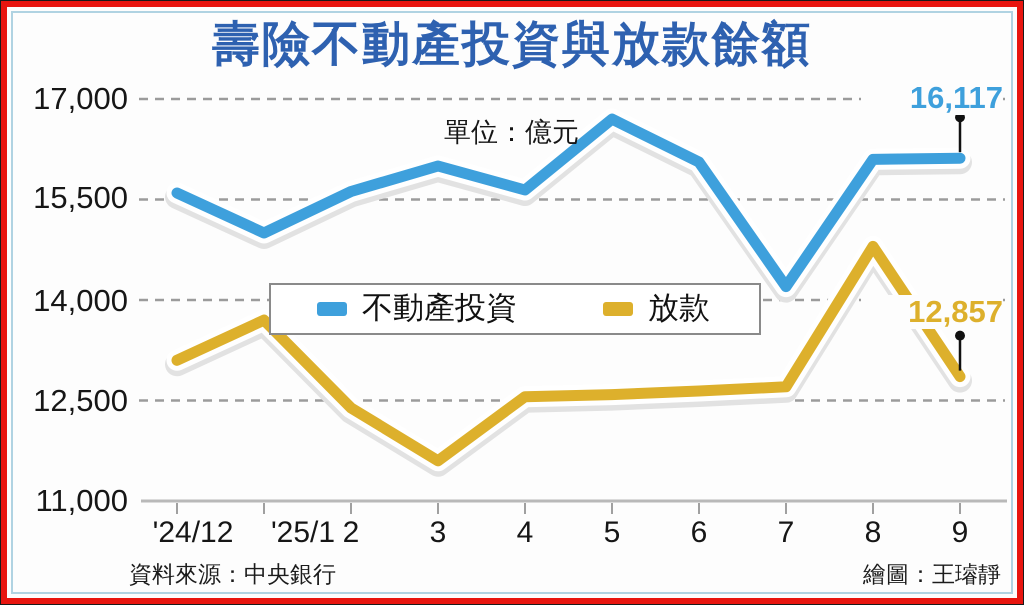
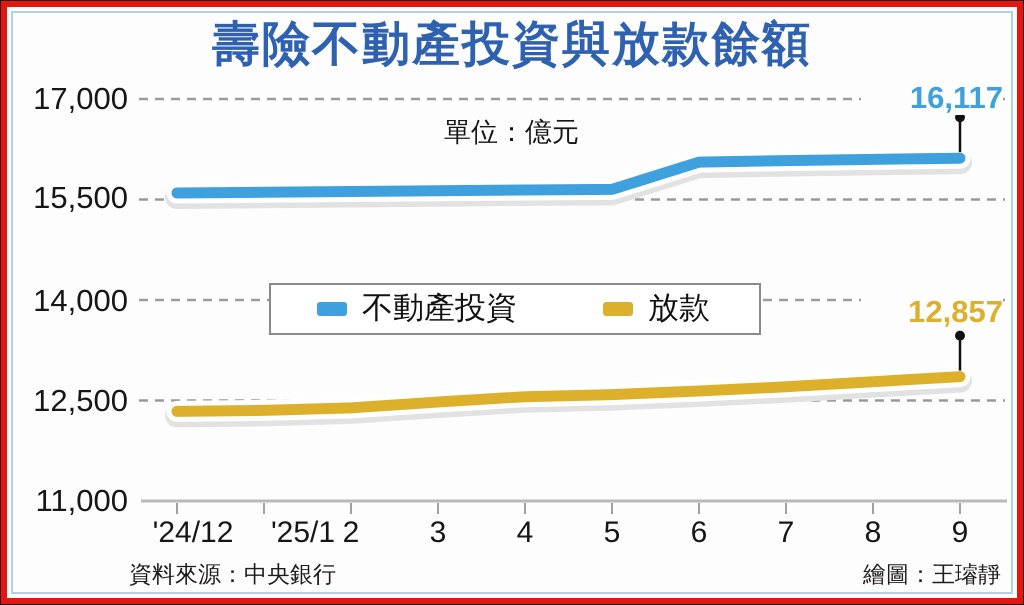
放款/'24/12: 13100 -> 12300
不動產投資/'25/1: 15000 -> 15600
放款/'25/1: 13700 -> 12400
不動產投資/3: 16000 -> 15600
放款/3: 11600 -> 12500
不動產投資/5: 16700 -> 15600
不動產投資/7: 14200 -> 16100
放款/8: 14800 -> 12800
